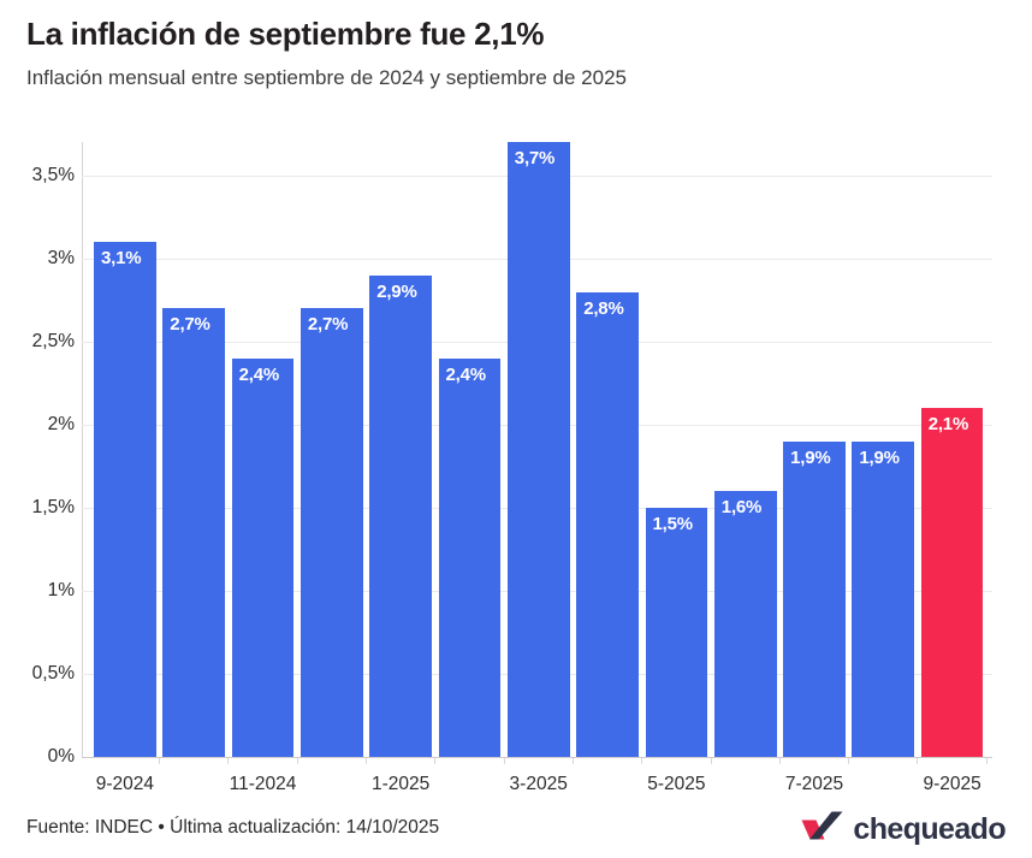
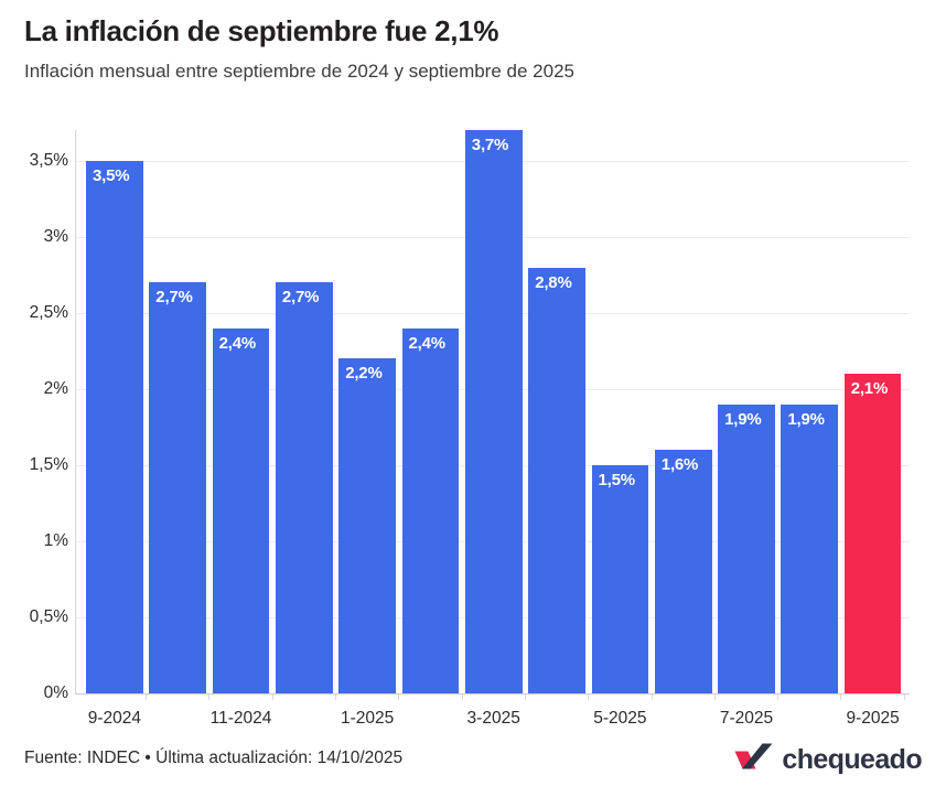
9-2024: 3,1% -> 3,5%
1-2025: 2,9% -> 2,2%
